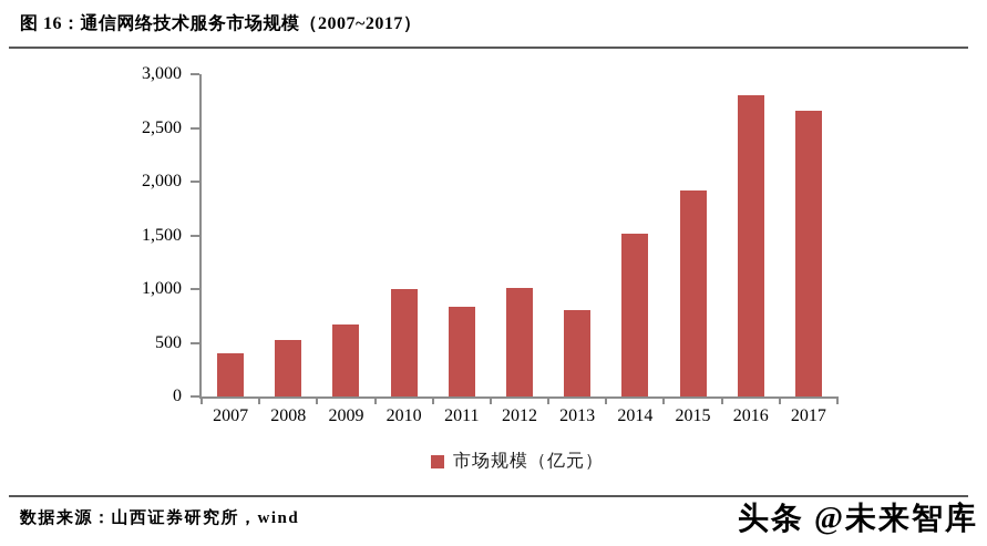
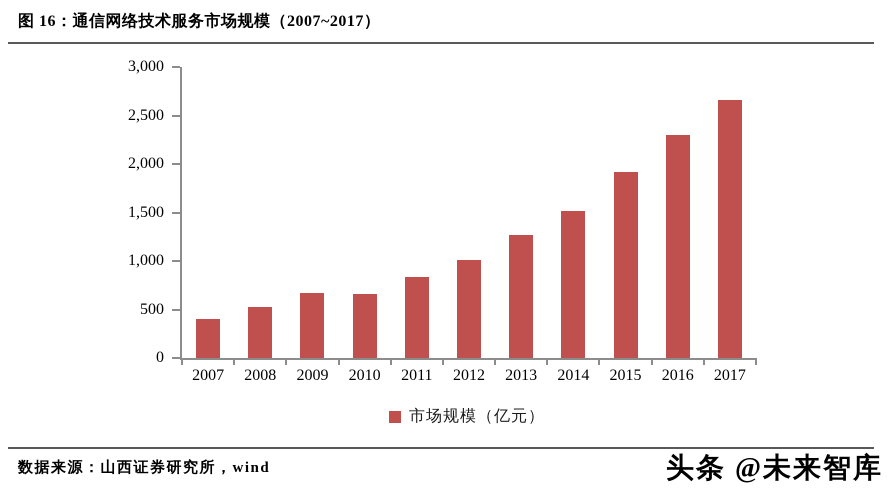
2010: 1000 -> 700
2013: 800 -> 1300
2016: 2800 -> 2300
